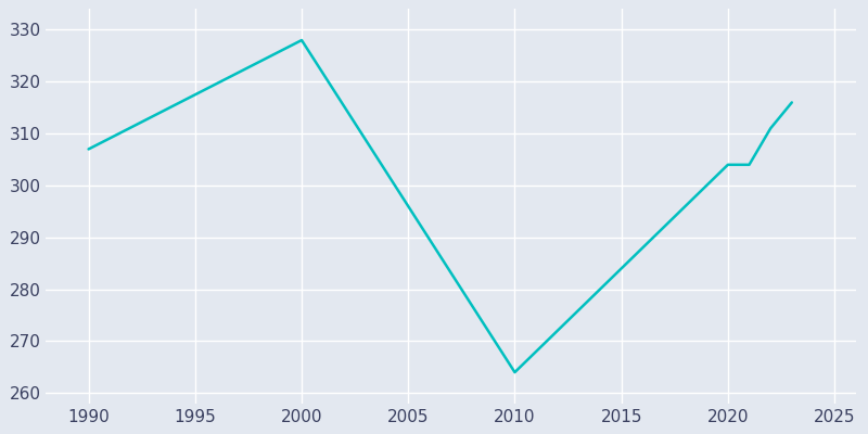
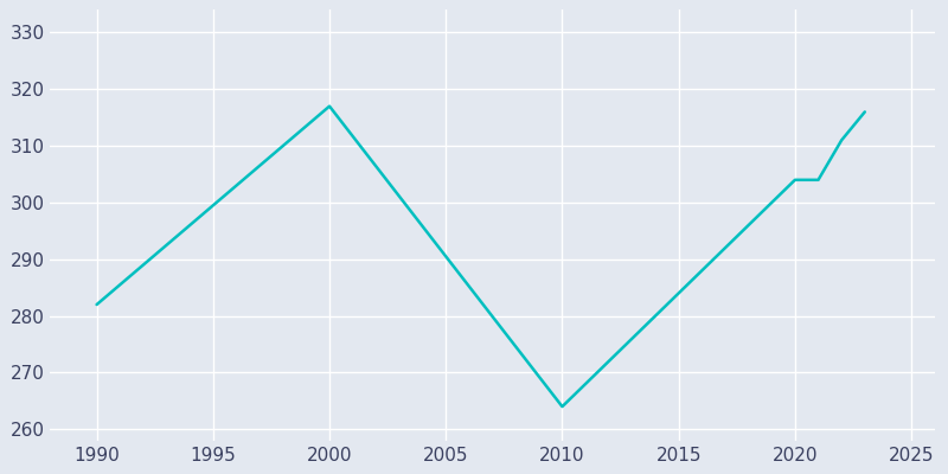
1990: 307 -> 282
2000: 328 -> 317
